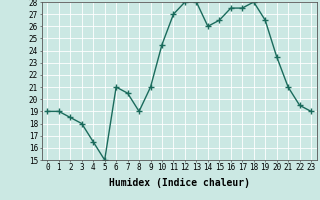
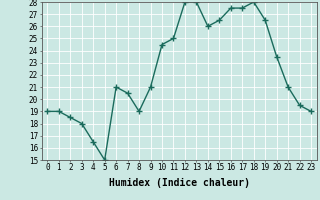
11: 27.0 -> 25.0
